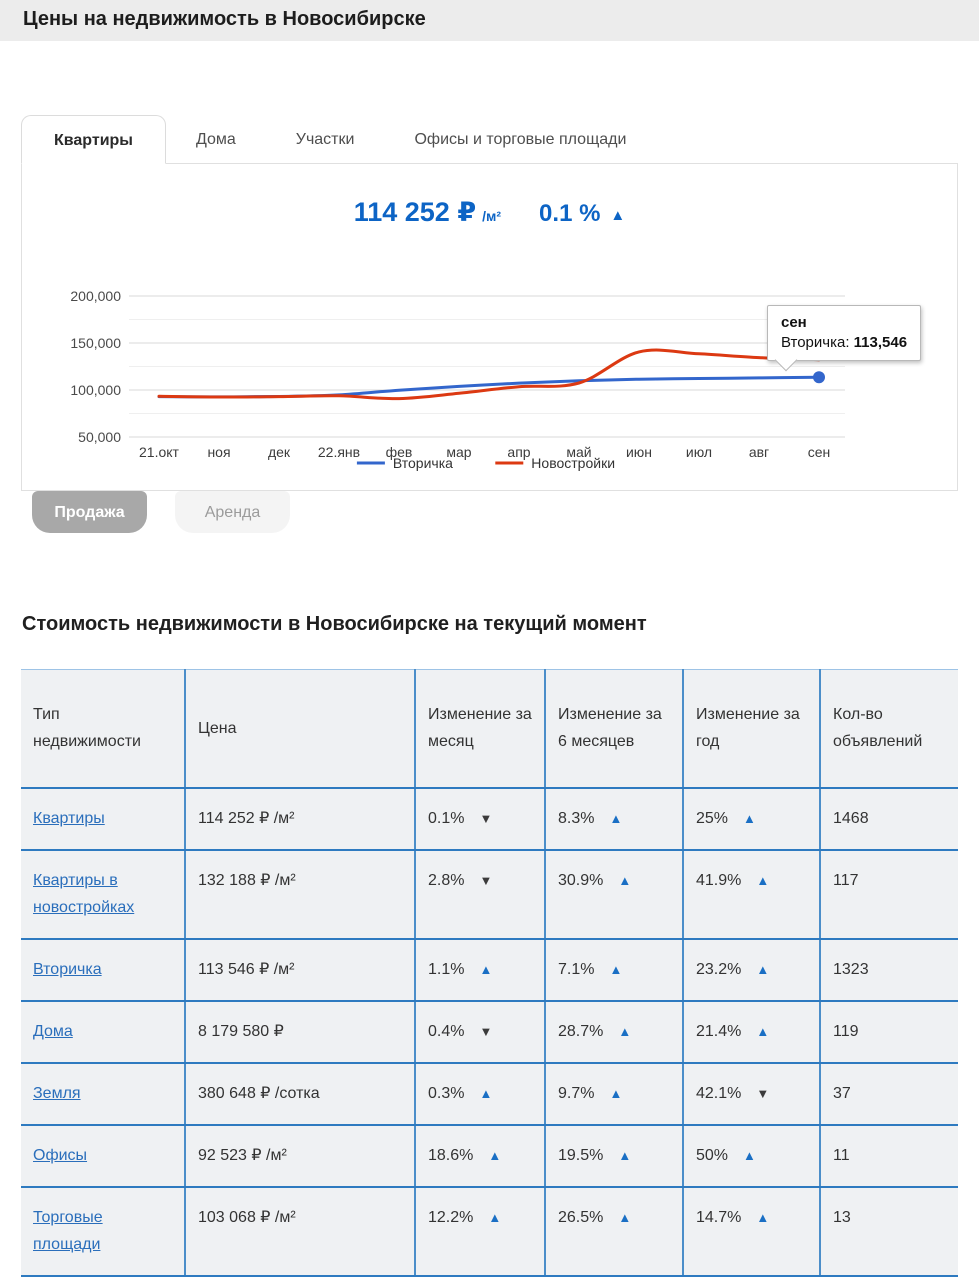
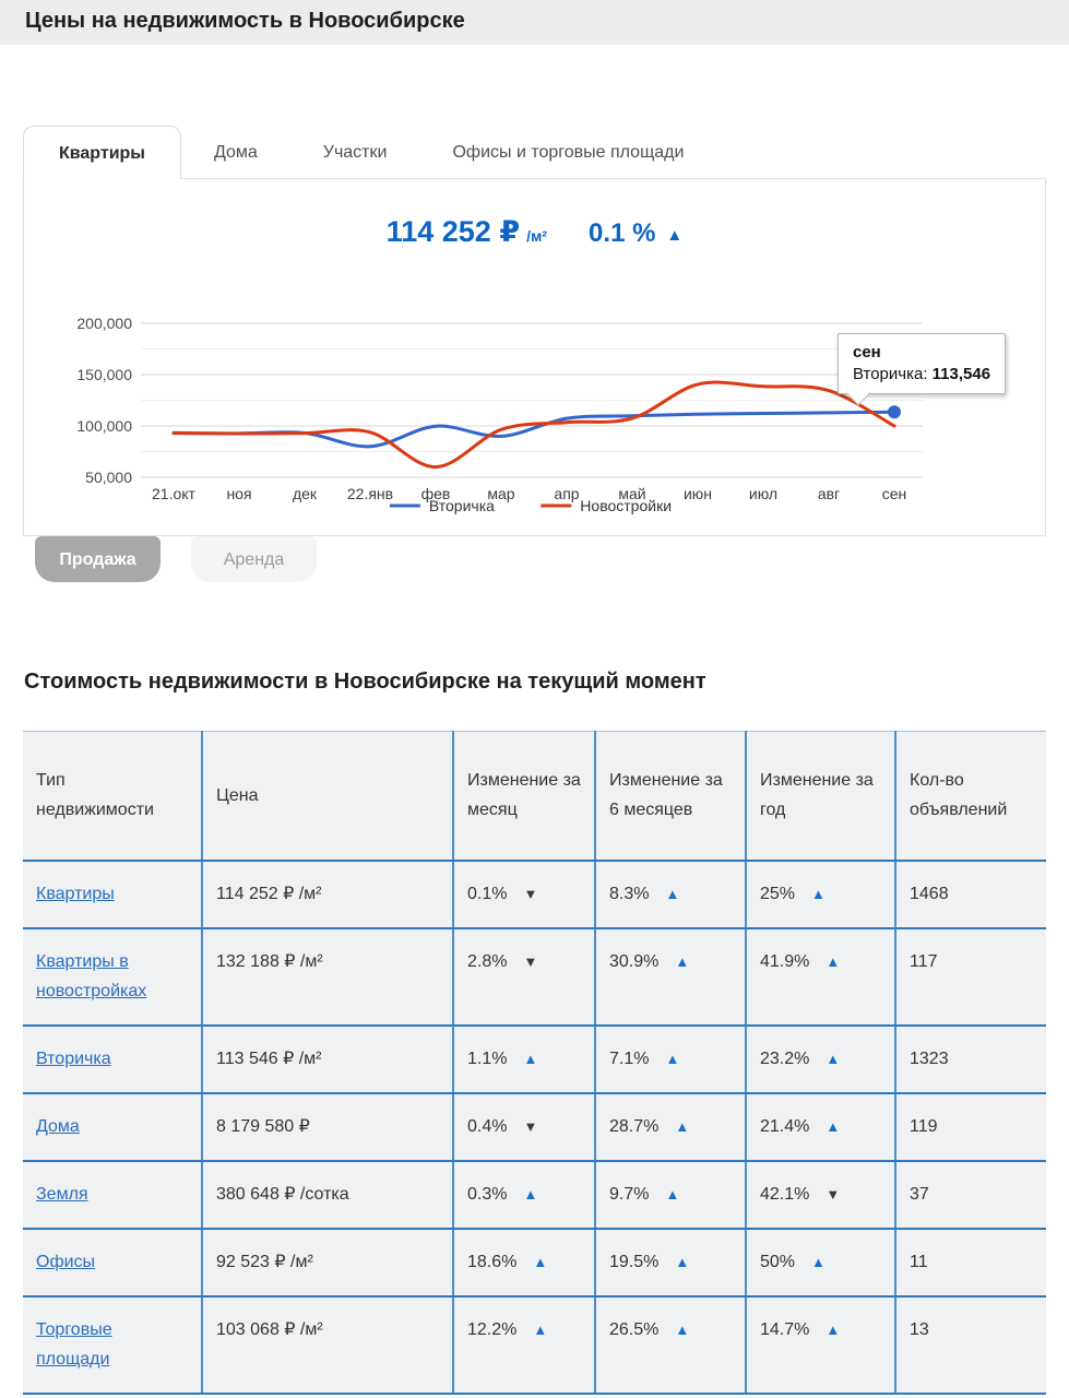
Вторичка/22.янв: 90000 -> 80000
Новостройки/фев: 90000 -> 60000
Вторичка/мар: 100000 -> 90000
Новостройки/сен: 130000 -> 100000
